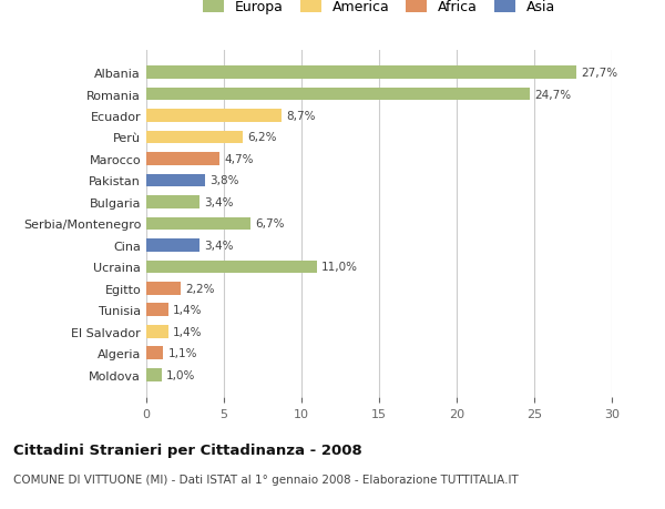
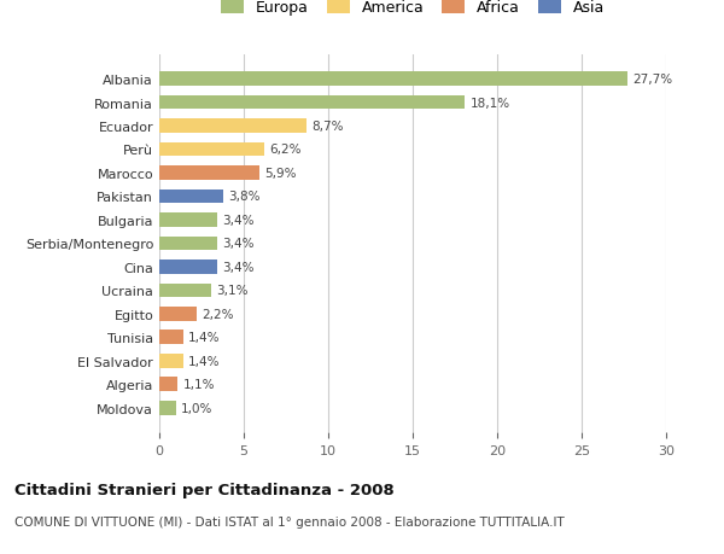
Romania: 24,7% -> 18,1%
Marocco: 4,7% -> 5,9%
Serbia/Montenegro: 6,7% -> 3,4%
Ucraina: 11,0% -> 3,1%
